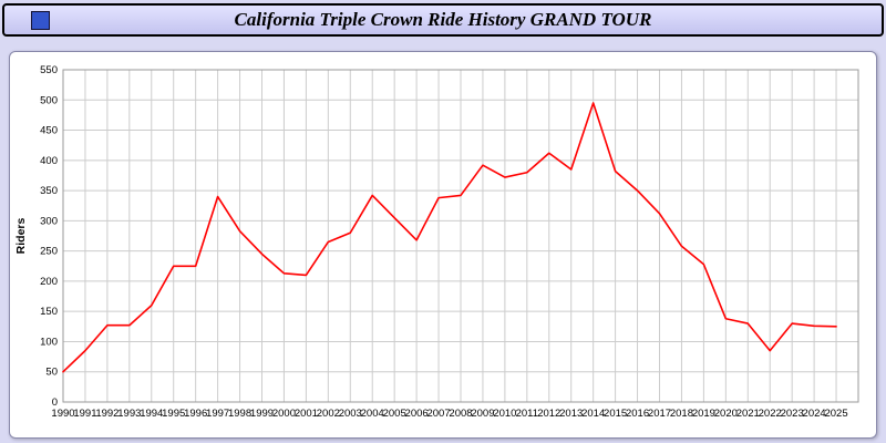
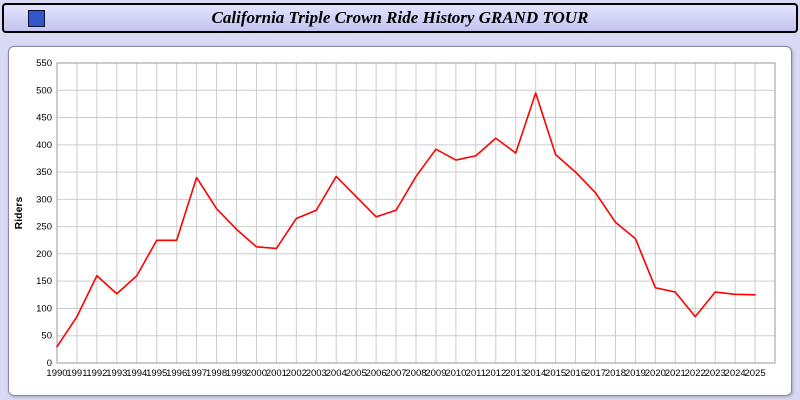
1990: 50 -> 30
1992: 130 -> 160
2007: 340 -> 280
